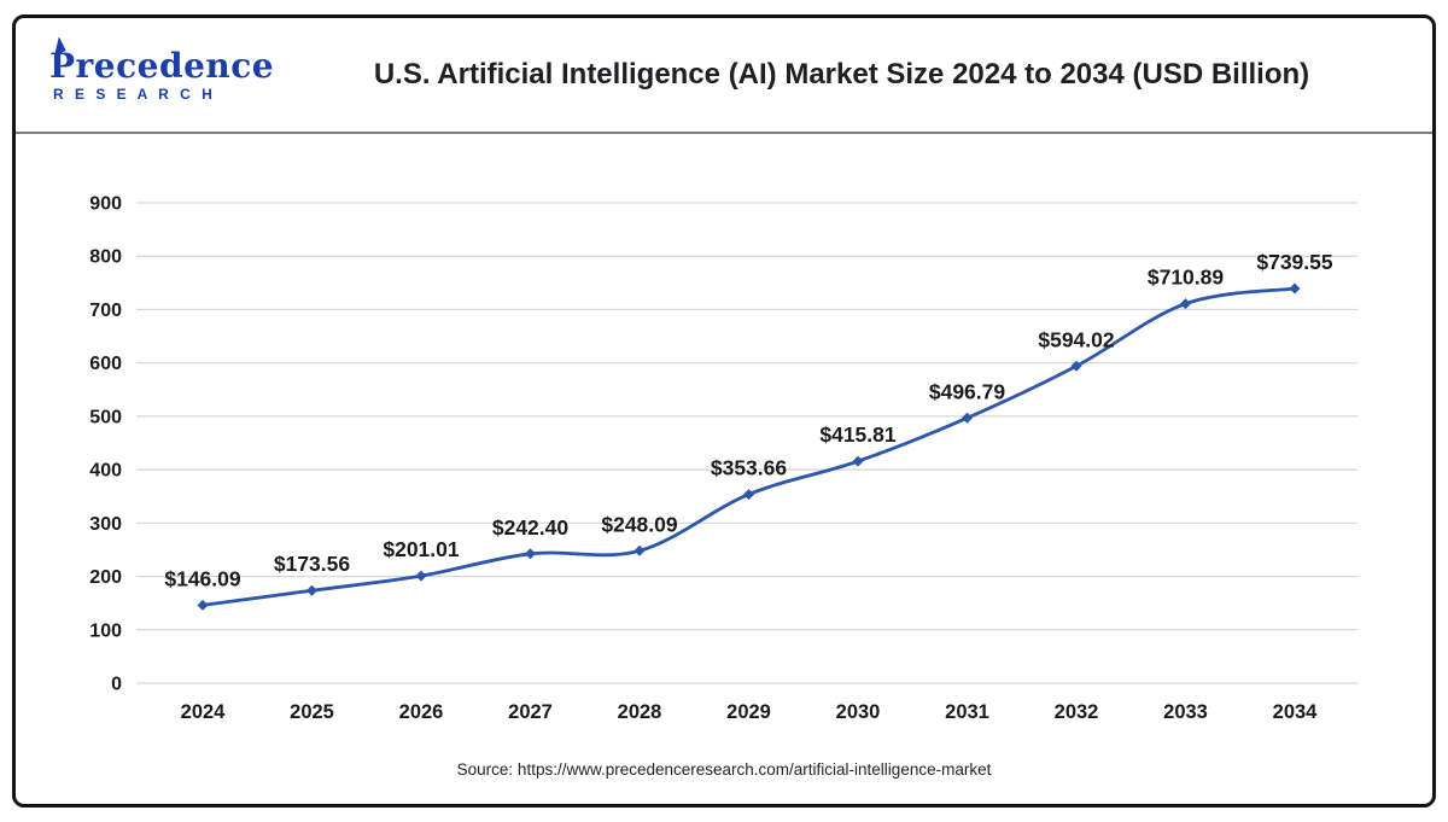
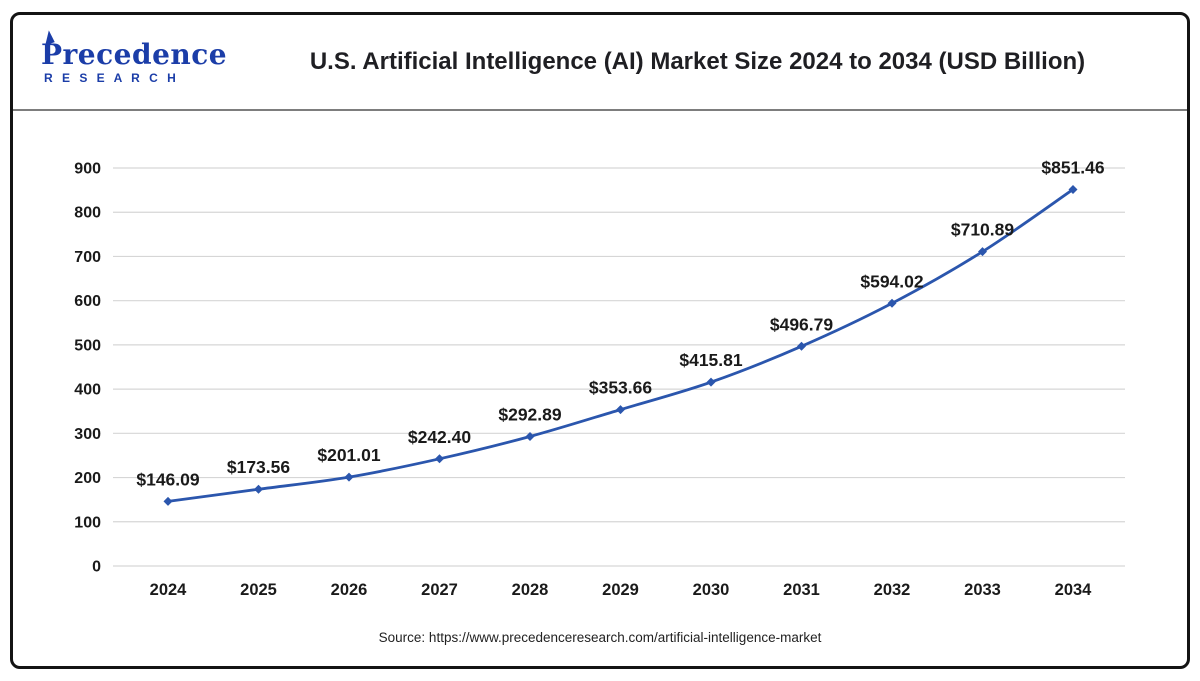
2028: $248.09 -> $292.89
2034: $739.55 -> $851.46
